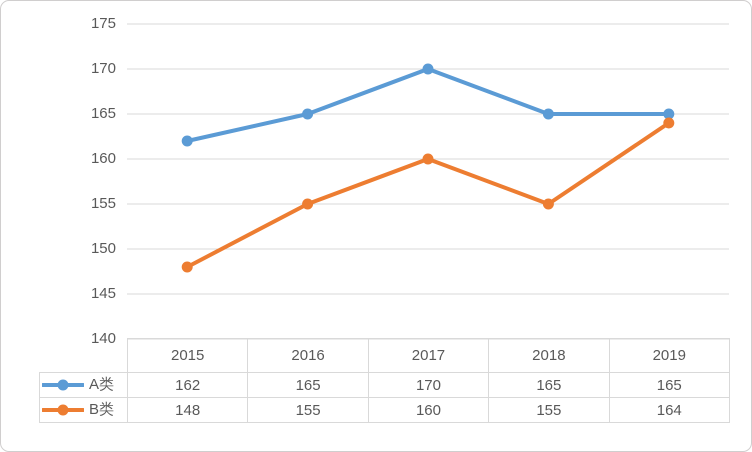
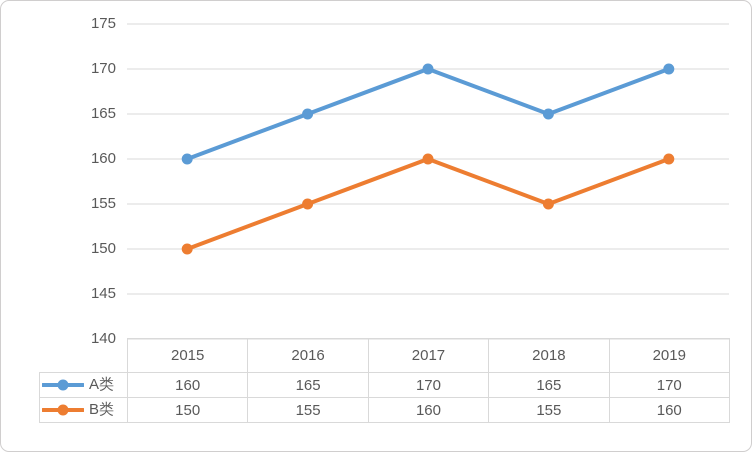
A类/2015: 162 -> 160
B类/2015: 148 -> 150
A类/2019: 165 -> 170
B类/2019: 164 -> 160
